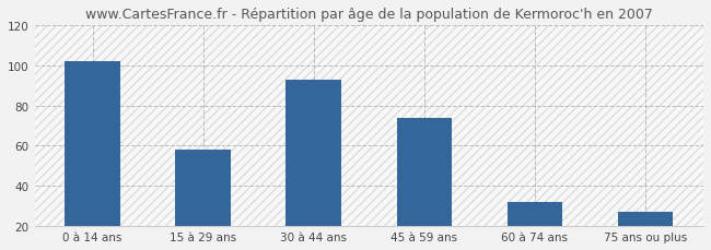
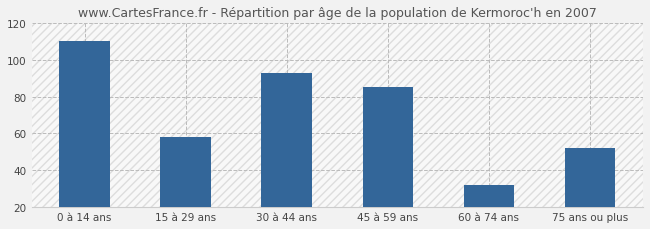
0 à 14 ans: 102 -> 110
45 à 59 ans: 74 -> 85
75 ans ou plus: 27 -> 52
